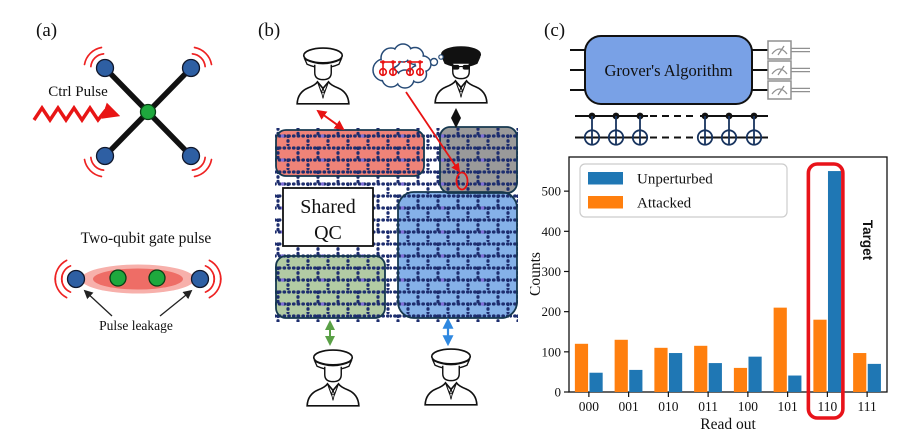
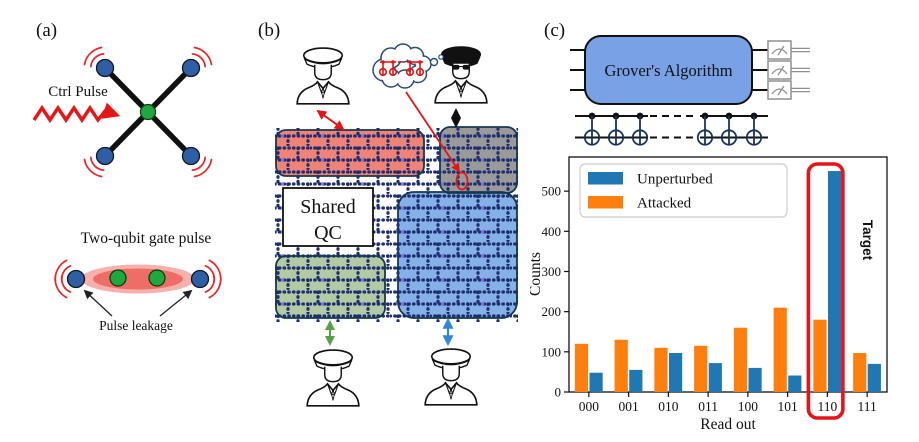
Unperturbed/100: 90 -> 60
Attacked/100: 60 -> 160
